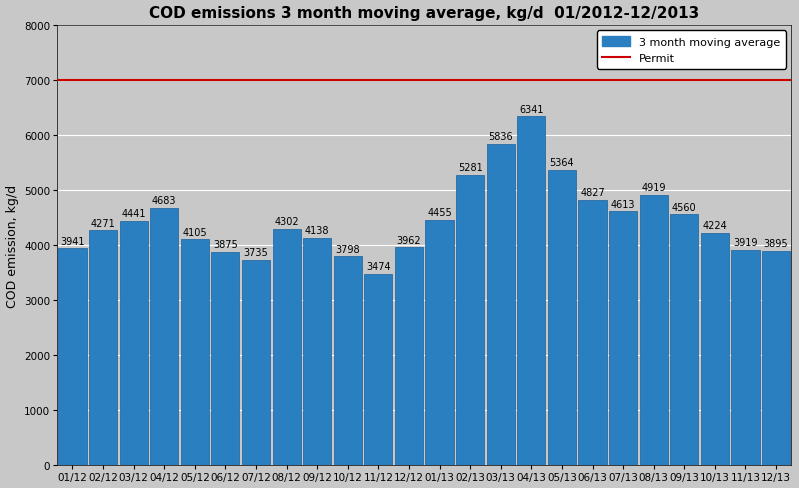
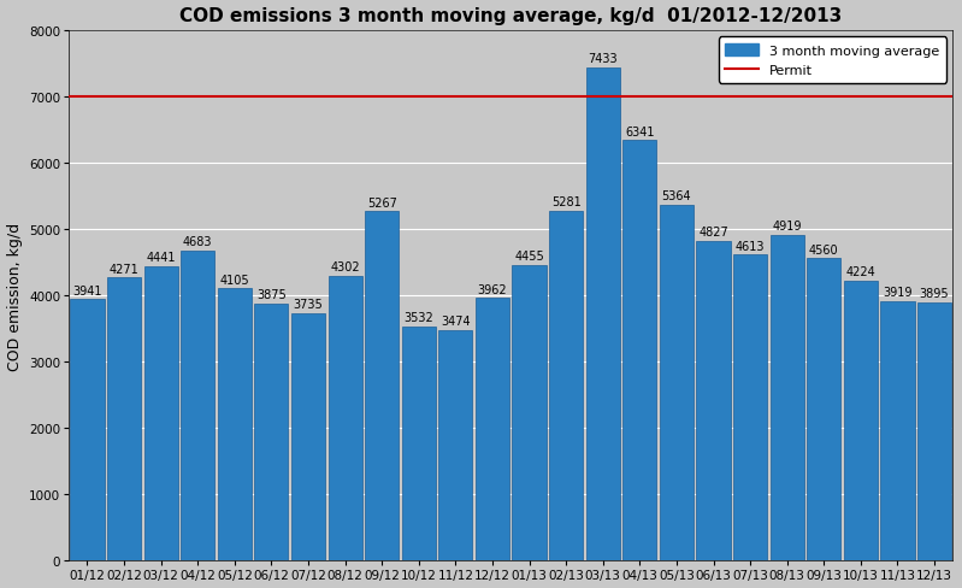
09/12: 4138 -> 5267
10/12: 3798 -> 3532
03/13: 5836 -> 7433
